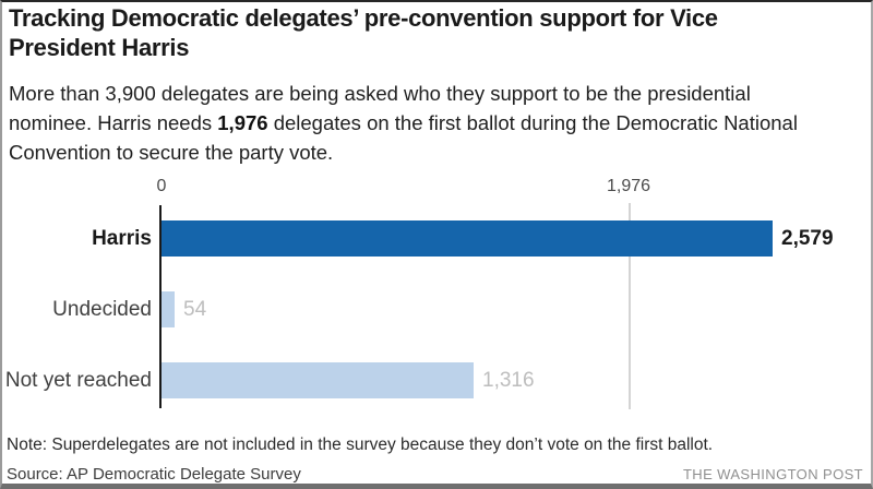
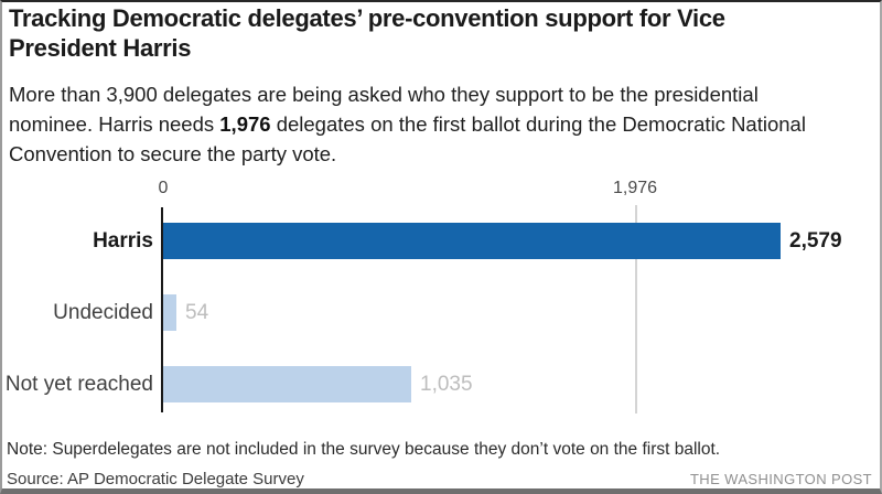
Not yet reached: 1,316 -> 1,035
